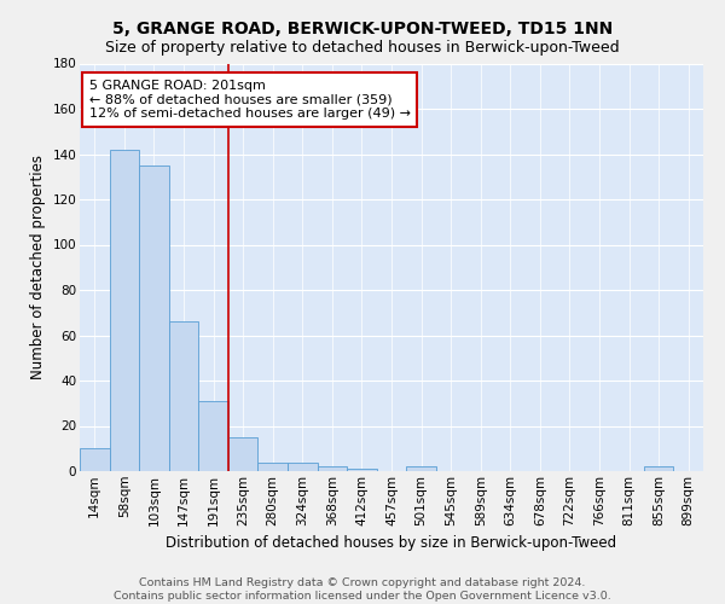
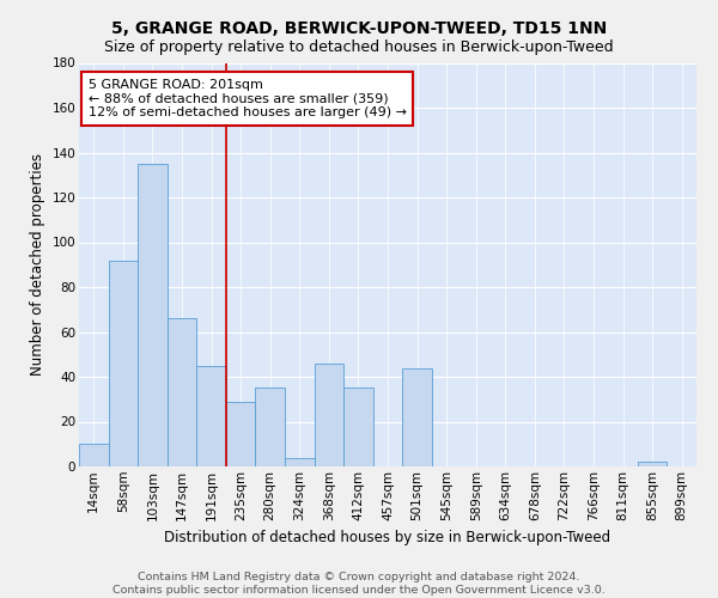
58sqm: 142 -> 92
191sqm: 31 -> 45
235sqm: 15 -> 29
280sqm: 4 -> 35
368sqm: 2 -> 46
412sqm: 1 -> 35
501sqm: 2 -> 44
